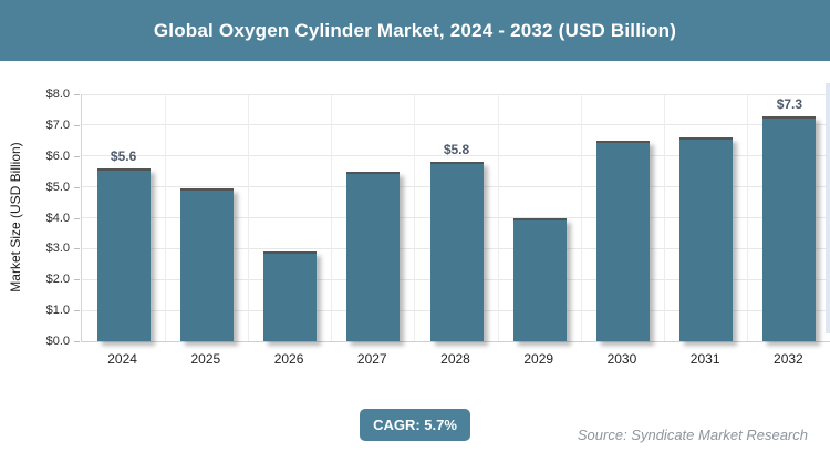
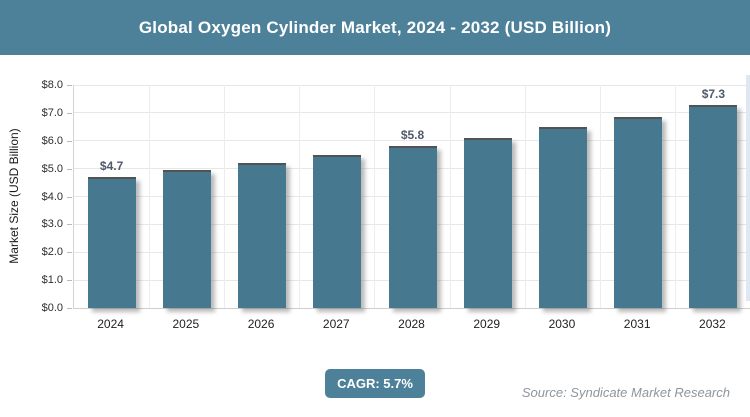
2024: $5.6 -> $4.7
2026: $2.9 -> $5.2
2029: $4.0 -> $6.1
2031: $6.6 -> $6.8
